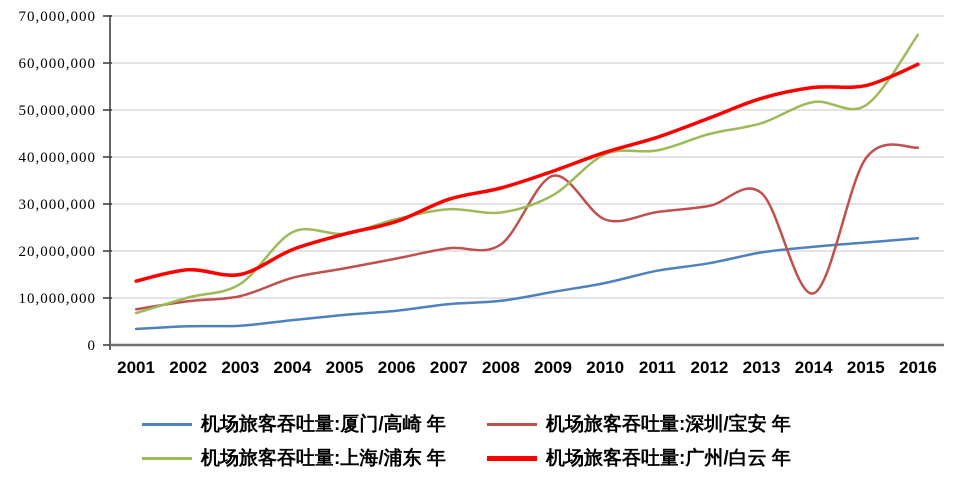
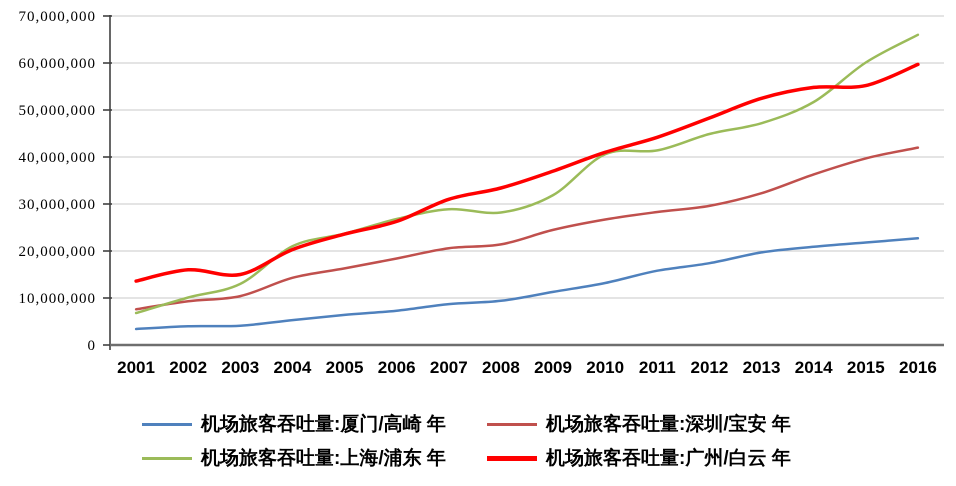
机场旅客吞吐量:上海/浦东 年/2004: 24000000 -> 21000000
机场旅客吞吐量:深圳/宝安 年/2009: 36000000 -> 24000000
机场旅客吞吐量:深圳/宝安 年/2014: 11000000 -> 36000000
机场旅客吞吐量:上海/浦东 年/2015: 51000000 -> 60000000
